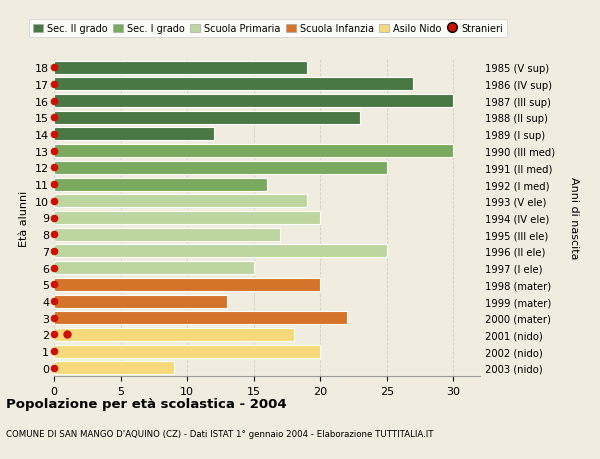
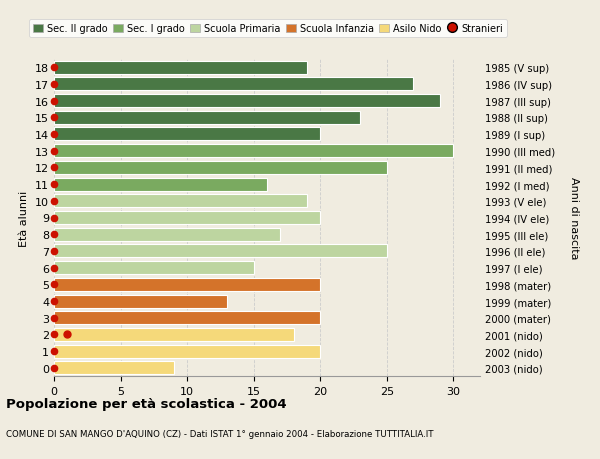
16: 30 -> 29
14: 12 -> 20
3: 22 -> 20
